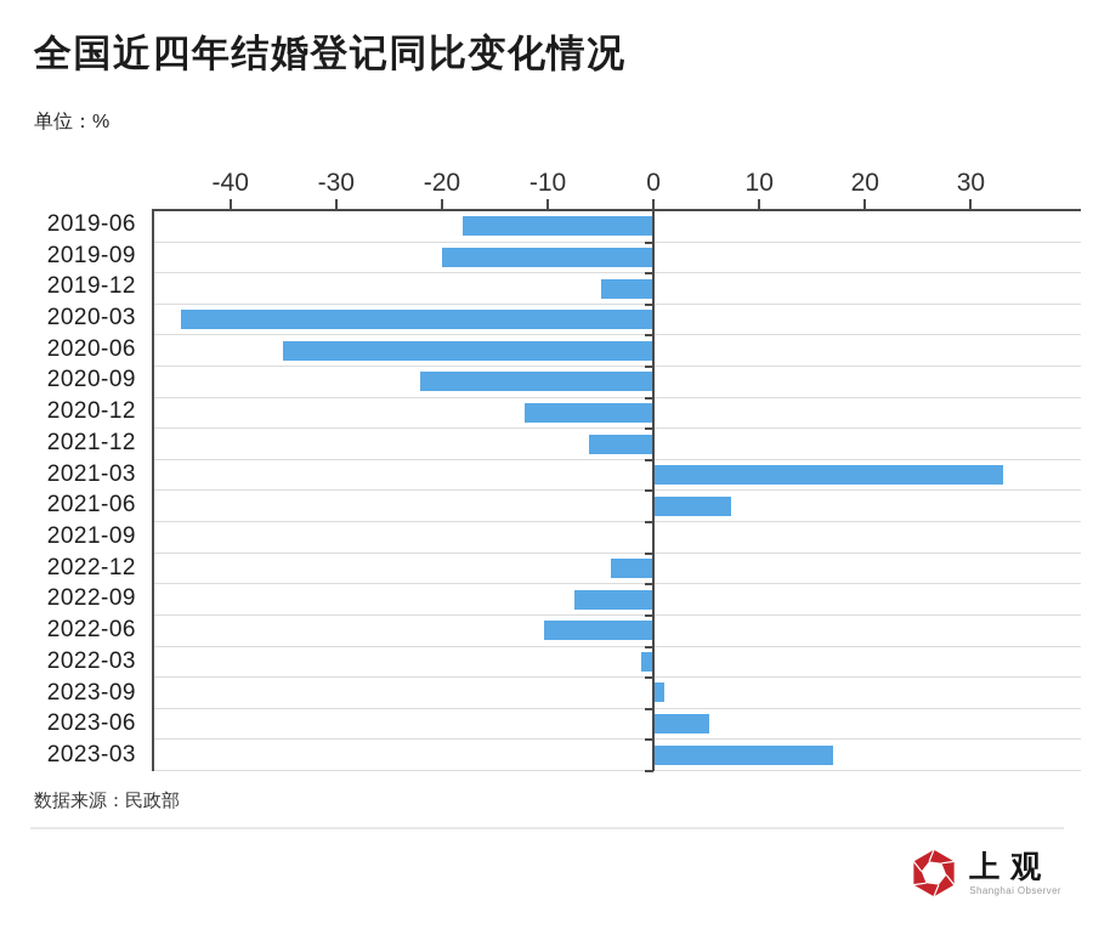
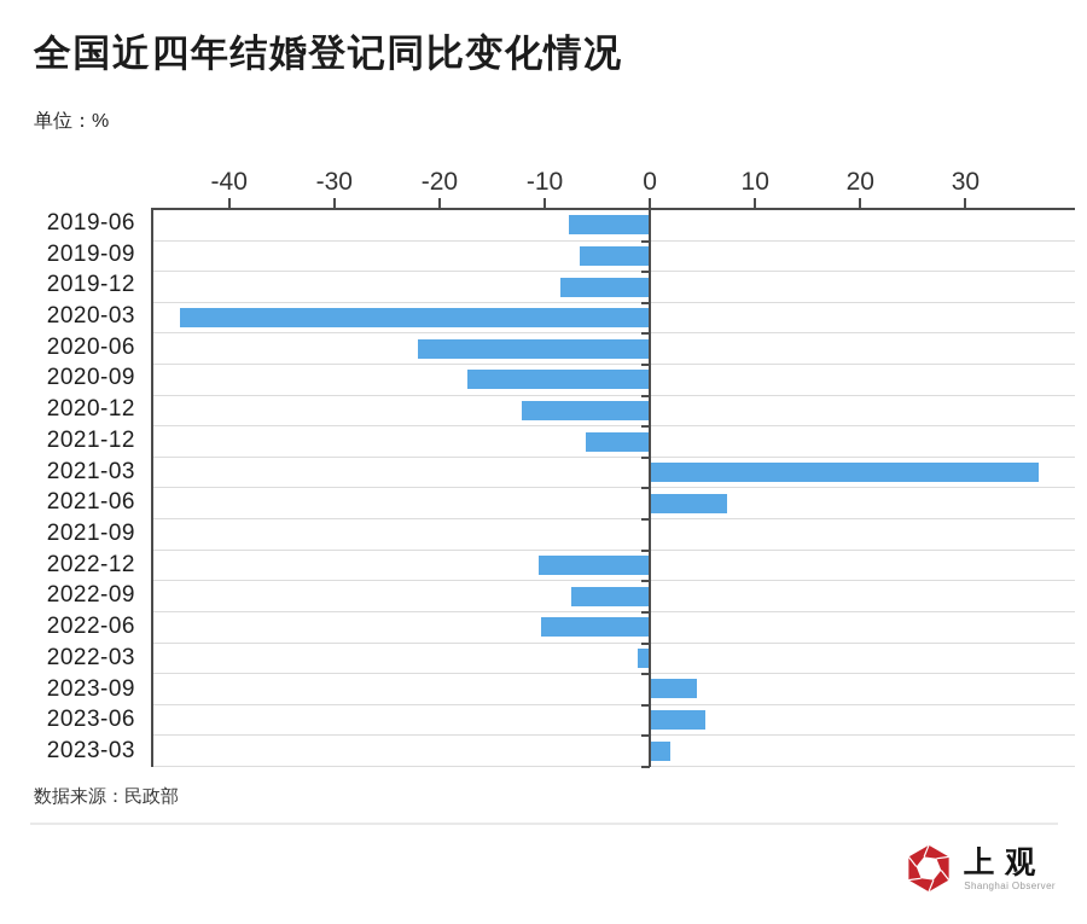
2019-06: -18 -> -8
2019-09: -20 -> -7
2019-12: -5 -> -8
2020-06: -35 -> -22
2020-09: -22 -> -17
2021-03: 33 -> 37
2022-12: -4 -> -11
2023-09: 1 -> 4
2023-03: 17 -> 2
